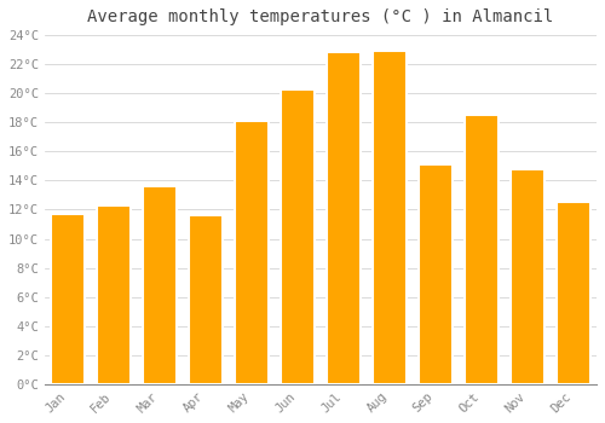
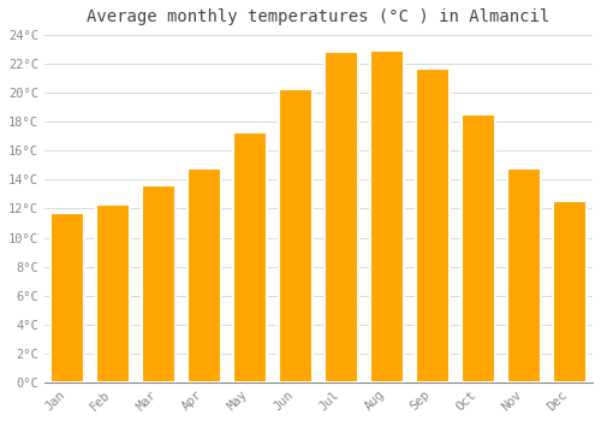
Apr: 11.6°C -> 14.8°C
May: 18.1°C -> 17.3°C
Sep: 15.1°C -> 21.7°C
